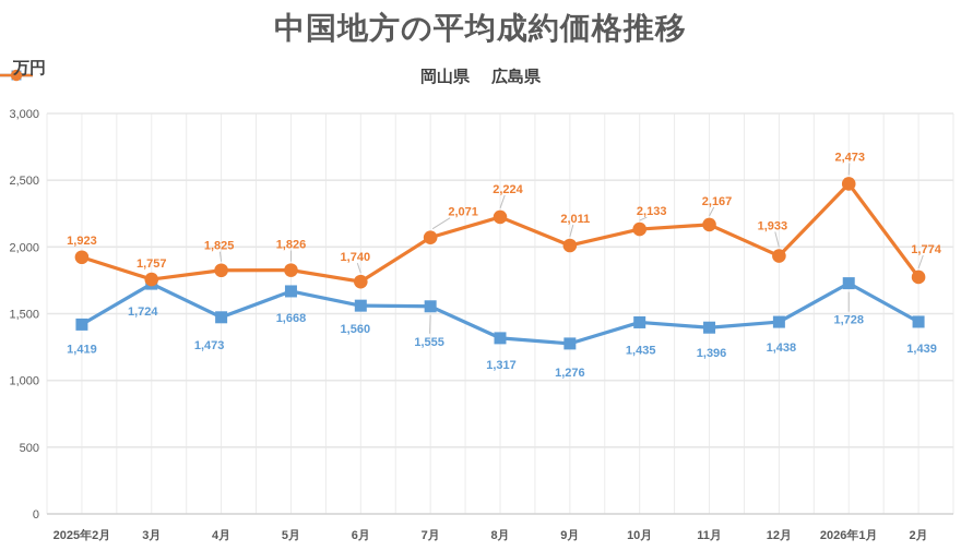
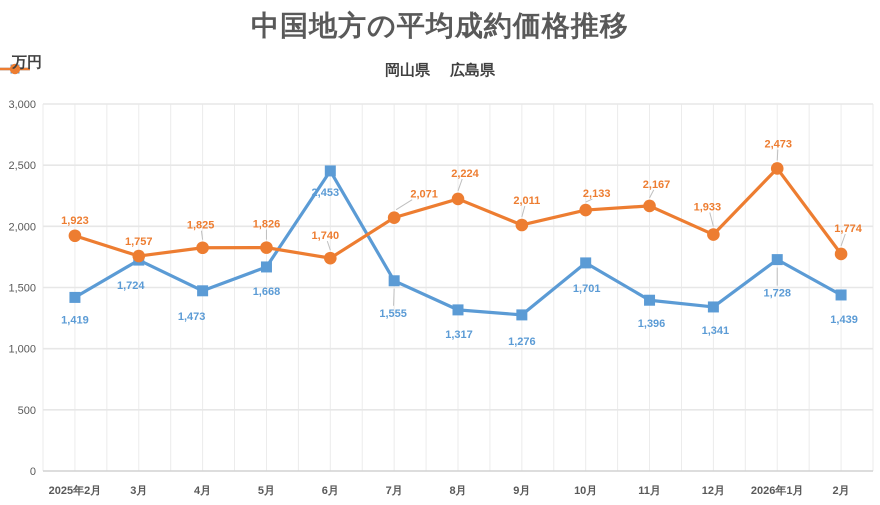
岡山県/6月: 1,560 -> 2,453
岡山県/10月: 1,435 -> 1,701
岡山県/12月: 1,438 -> 1,341
